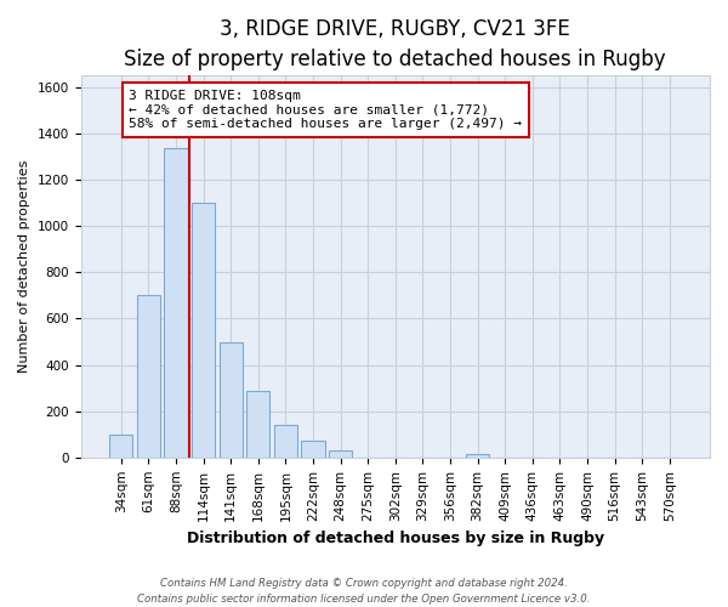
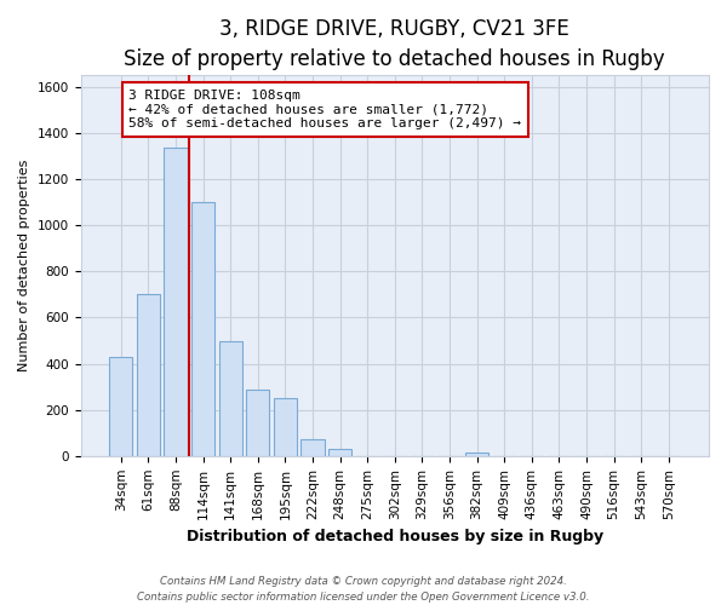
34sqm: 100 -> 430
195sqm: 140 -> 250
